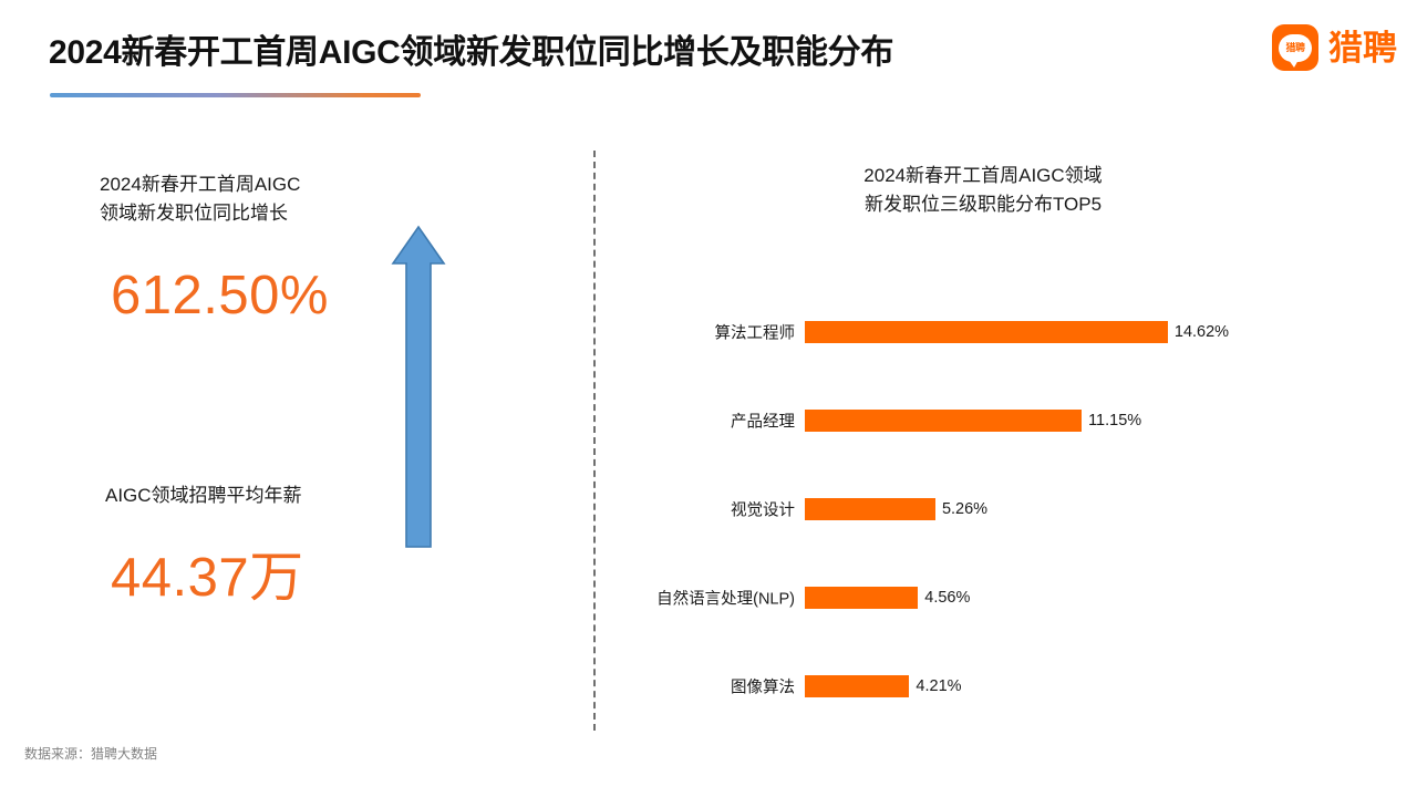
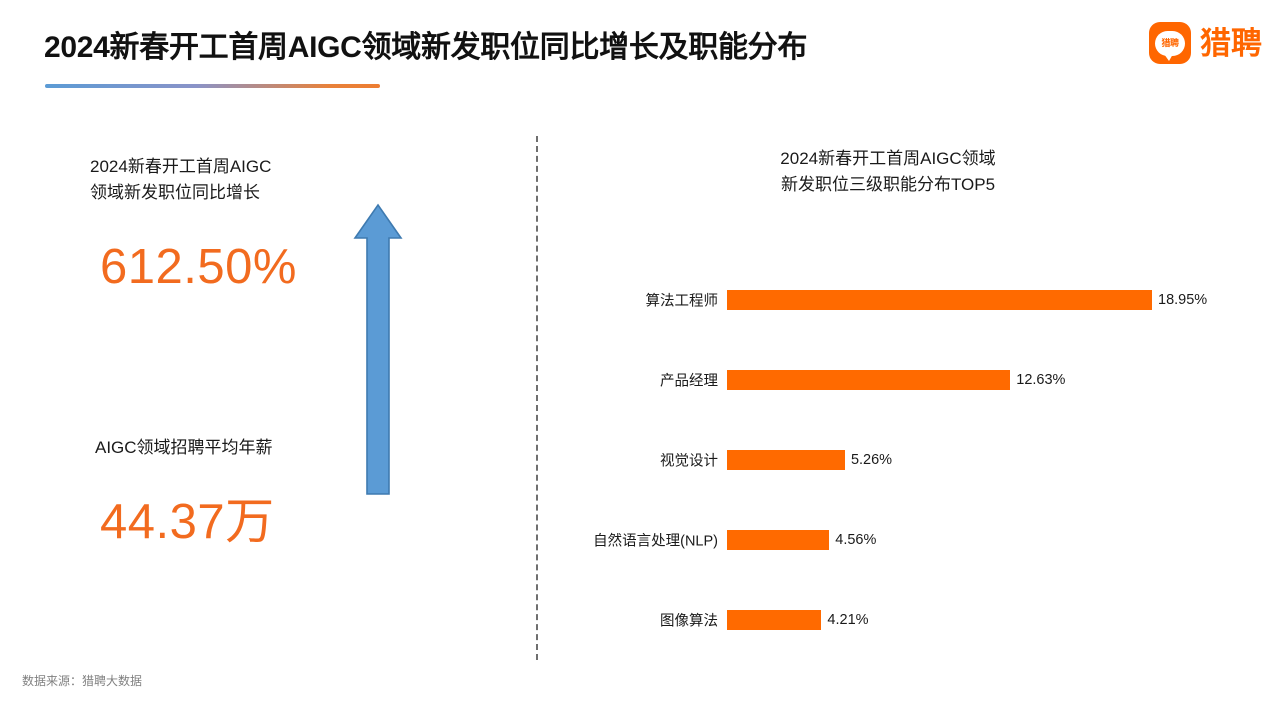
算法工程师: 14.62% -> 18.95%
产品经理: 11.15% -> 12.63%
